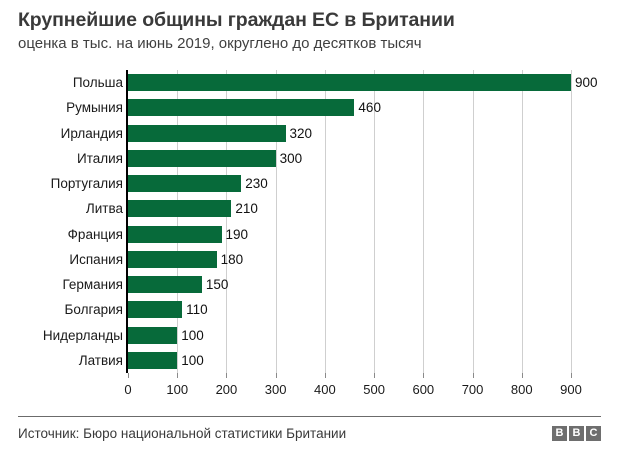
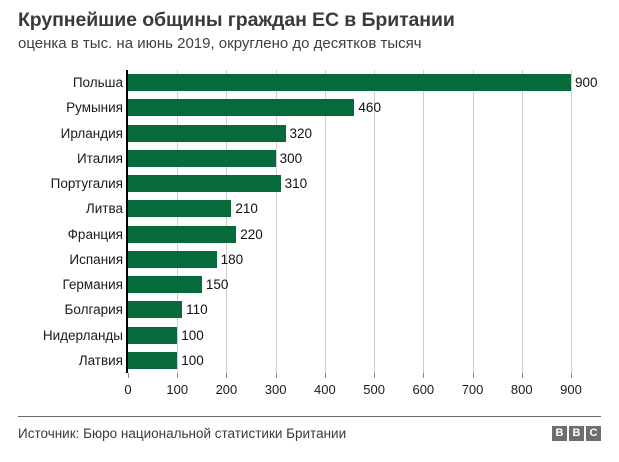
Португалия: 230 -> 310
Франция: 190 -> 220
